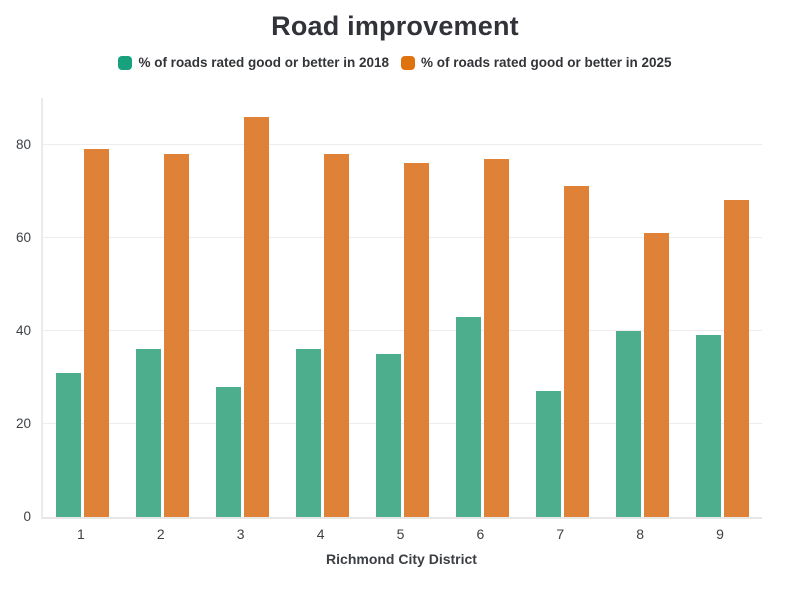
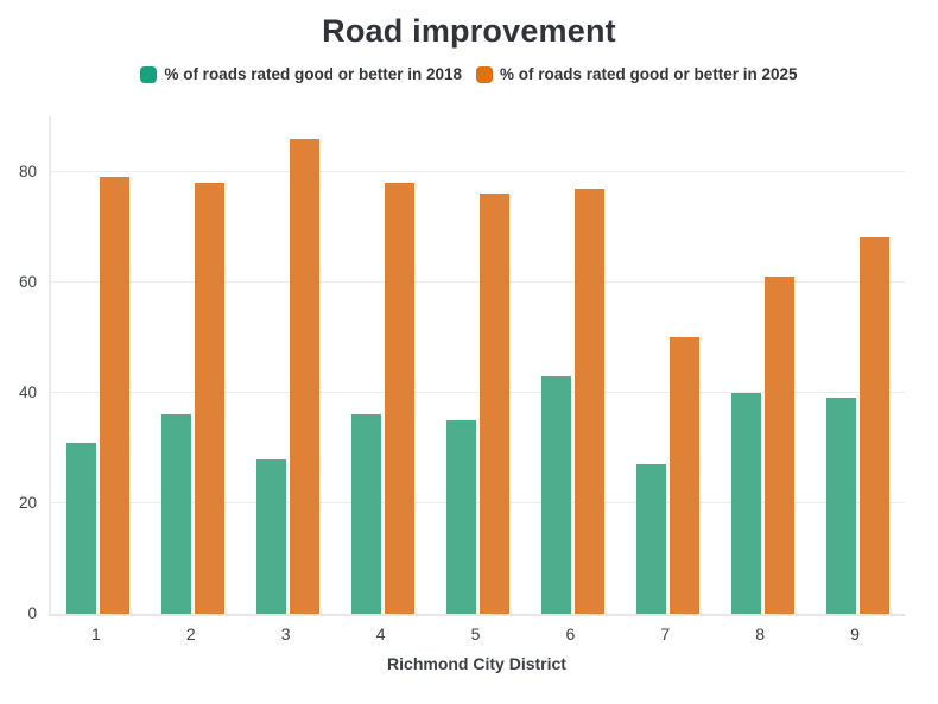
% of roads rated good or better in 2025/7: 71 -> 50
